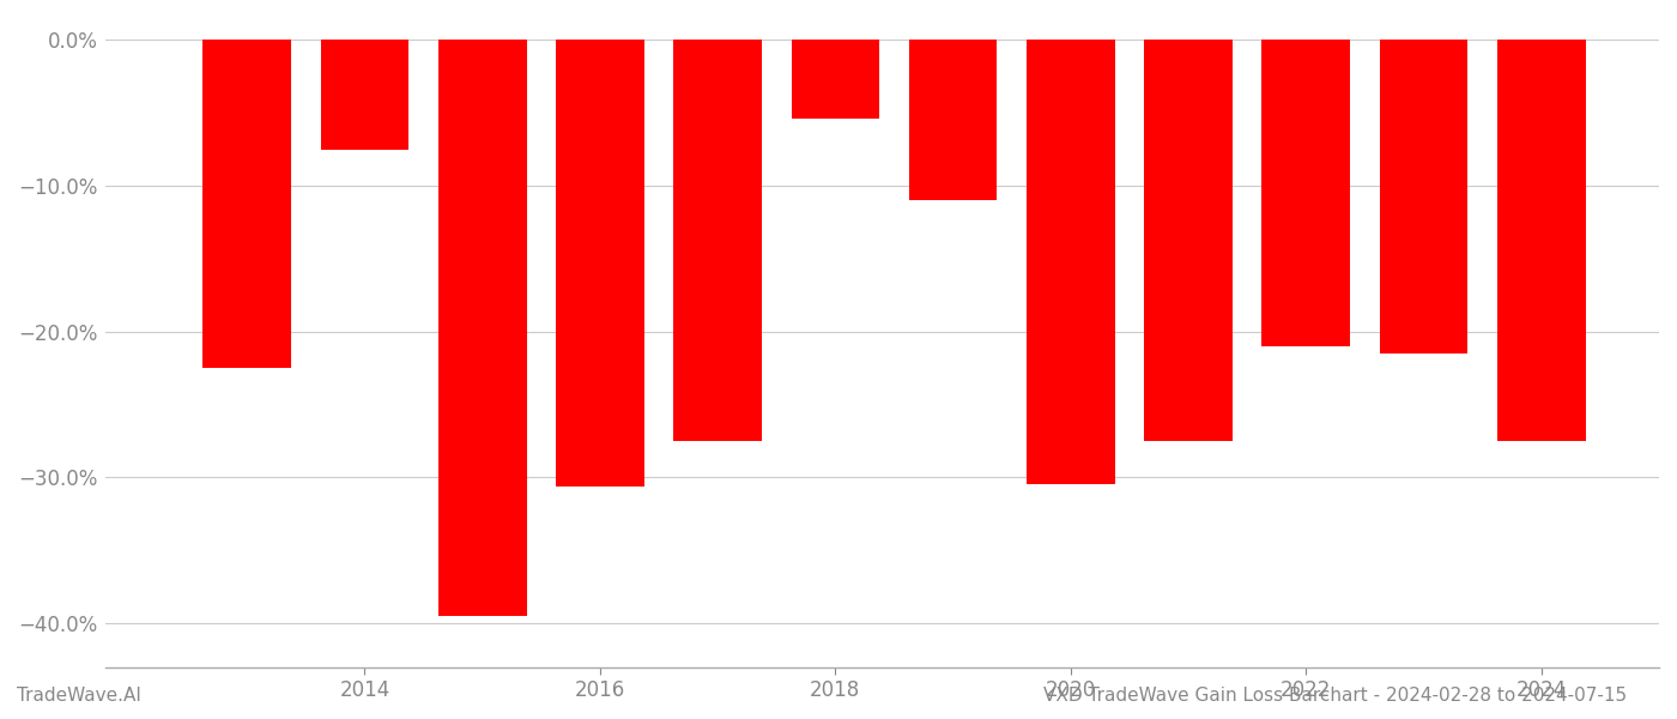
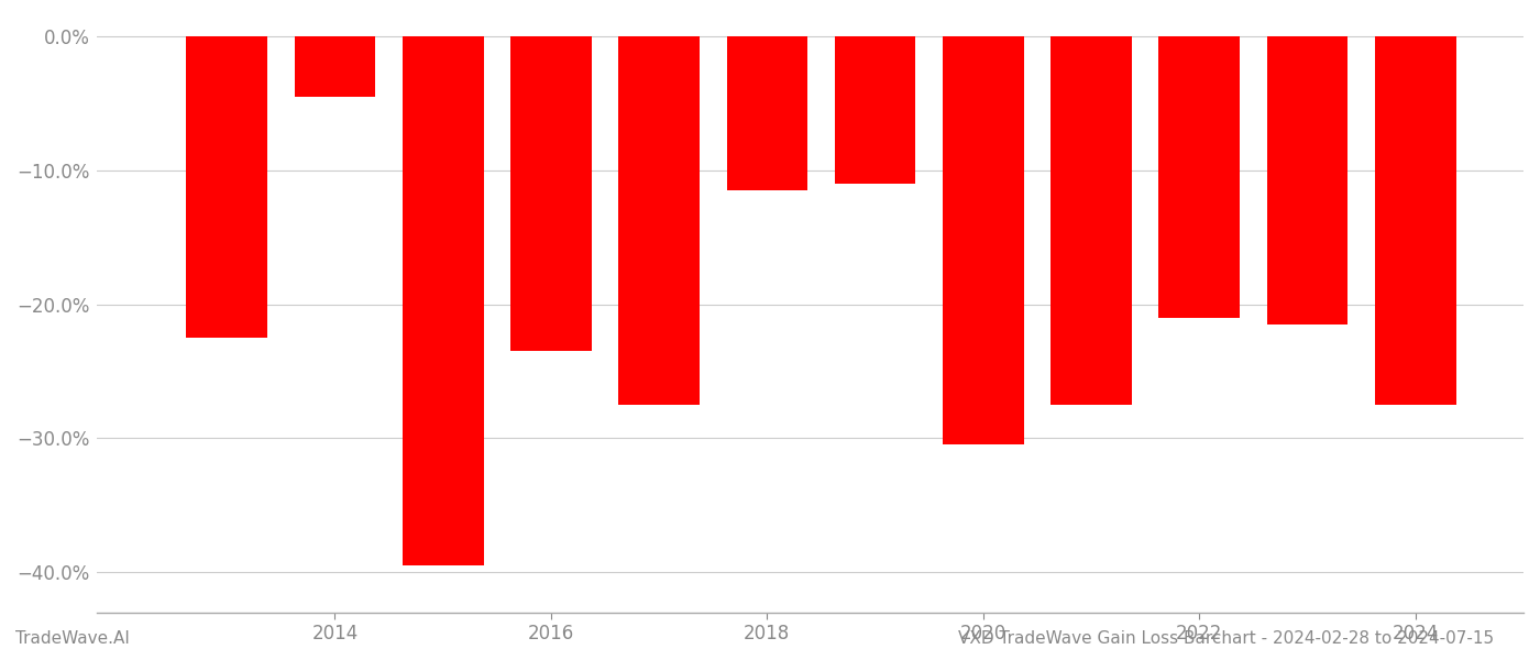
2014: -7.5% -> -4.5%
2016: -30.6% -> -23.5%
2018: -5.4% -> -11.5%
